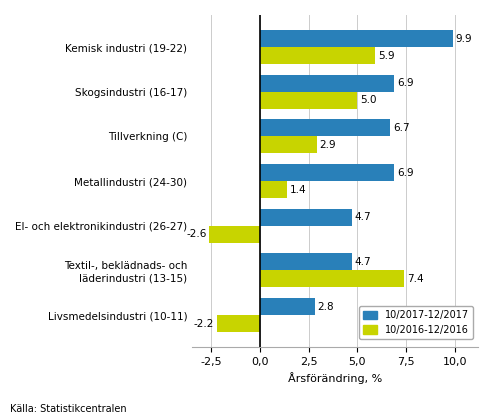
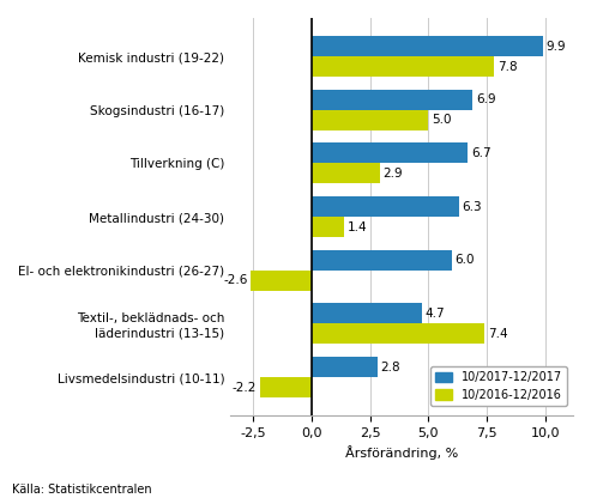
10/2016-12/2016/Kemisk industri (19-22): 5.9 -> 7.8
10/2017-12/2017/Metallindustri (24-30): 6.9 -> 6.3
10/2017-12/2017/El- och elektronikindustri (26-27): 4.7 -> 6.0
